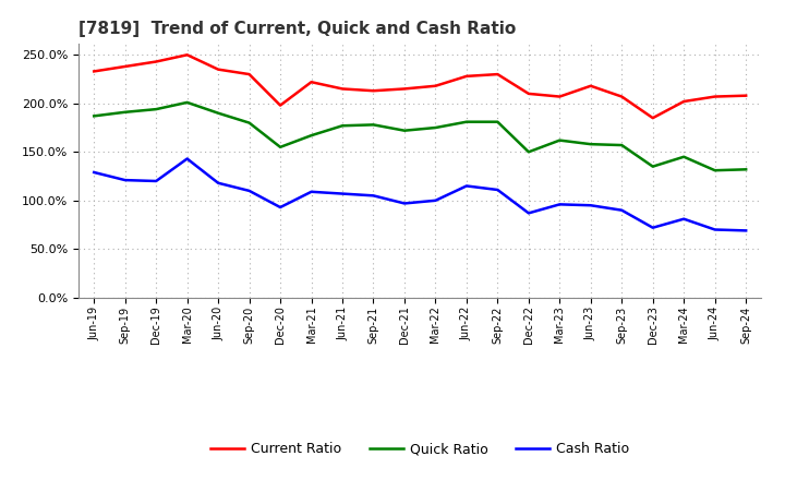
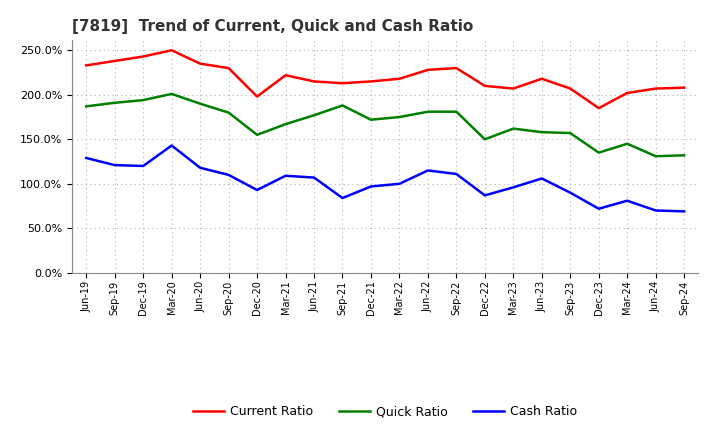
Quick Ratio/Sep-21: 178% -> 188%
Cash Ratio/Sep-21: 105% -> 84%
Cash Ratio/Jun-23: 95% -> 106%
